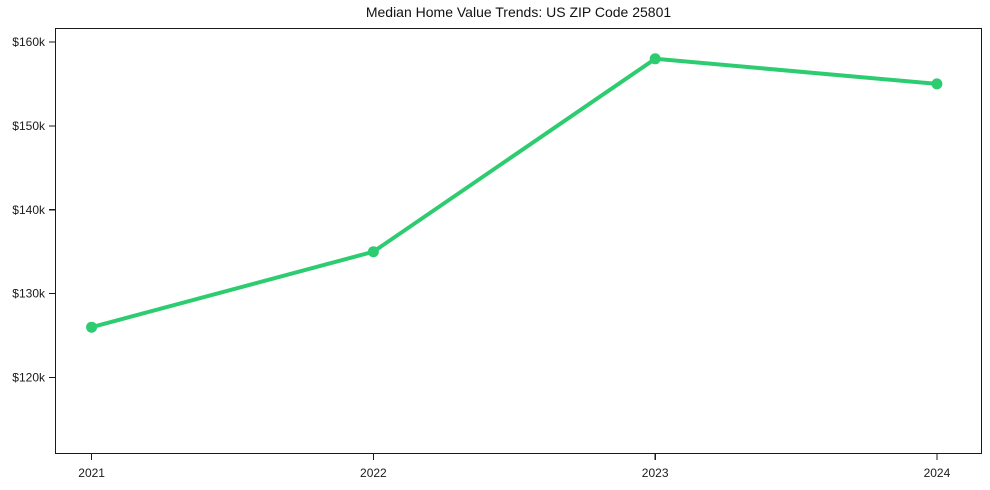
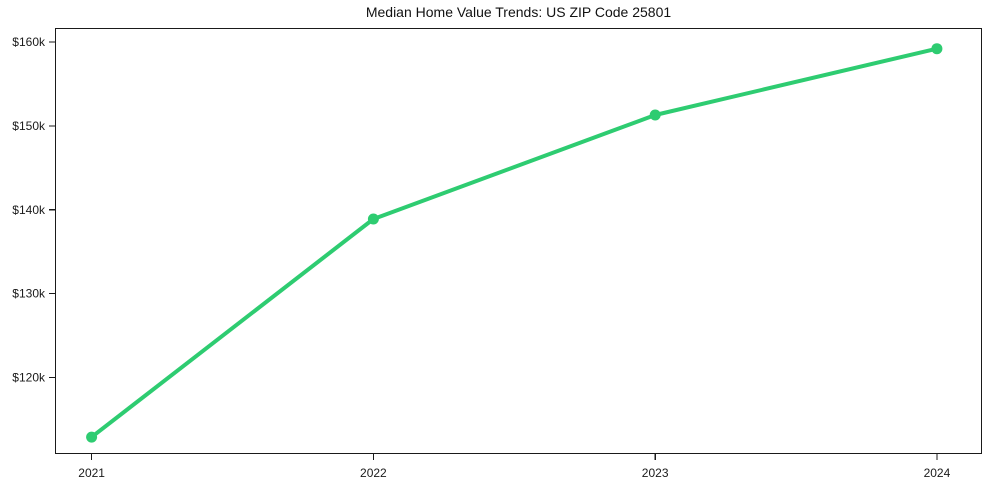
2021: $126k -> $113k
2022: $135k -> $139k
2023: $158k -> $151k
2024: $155k -> $159k
